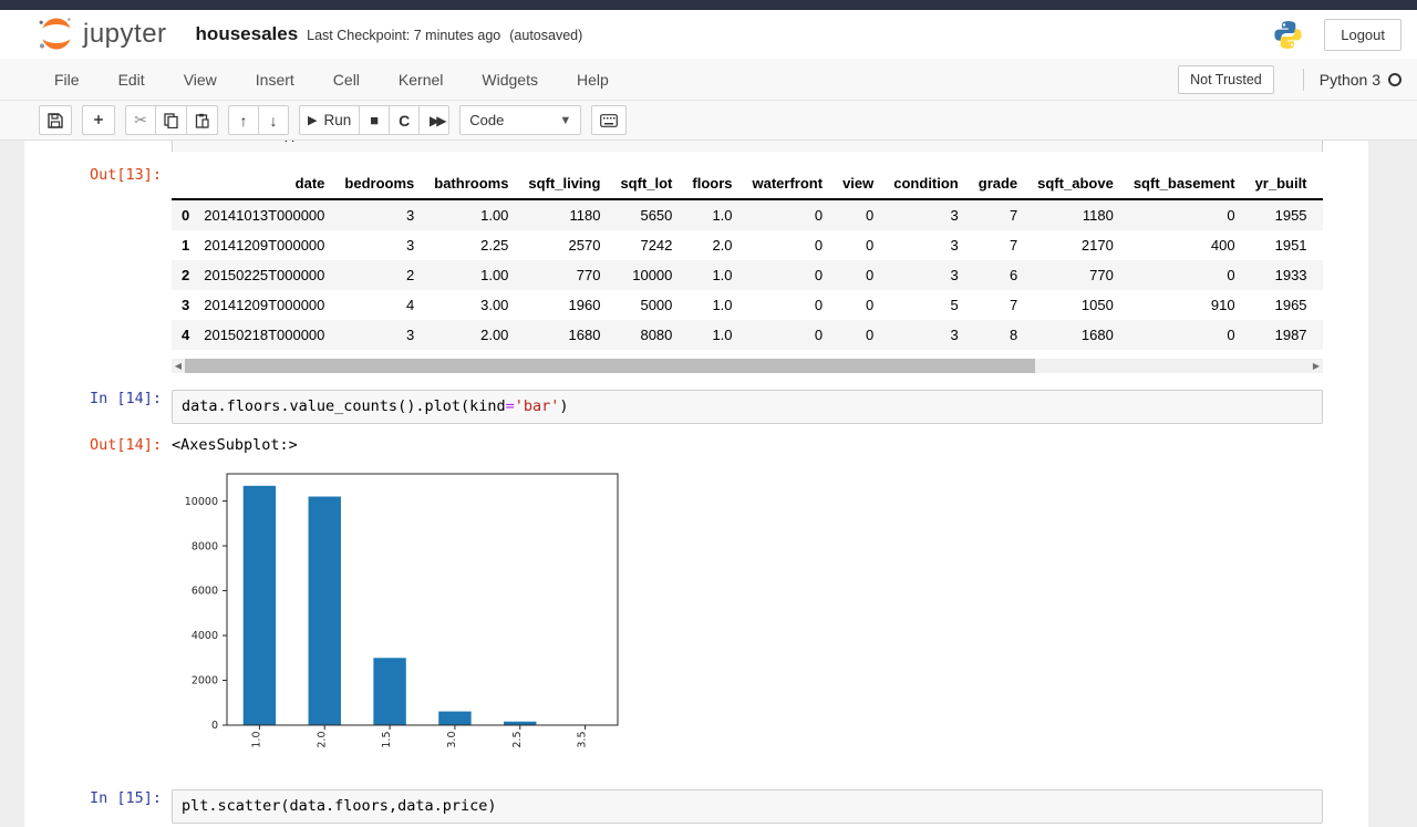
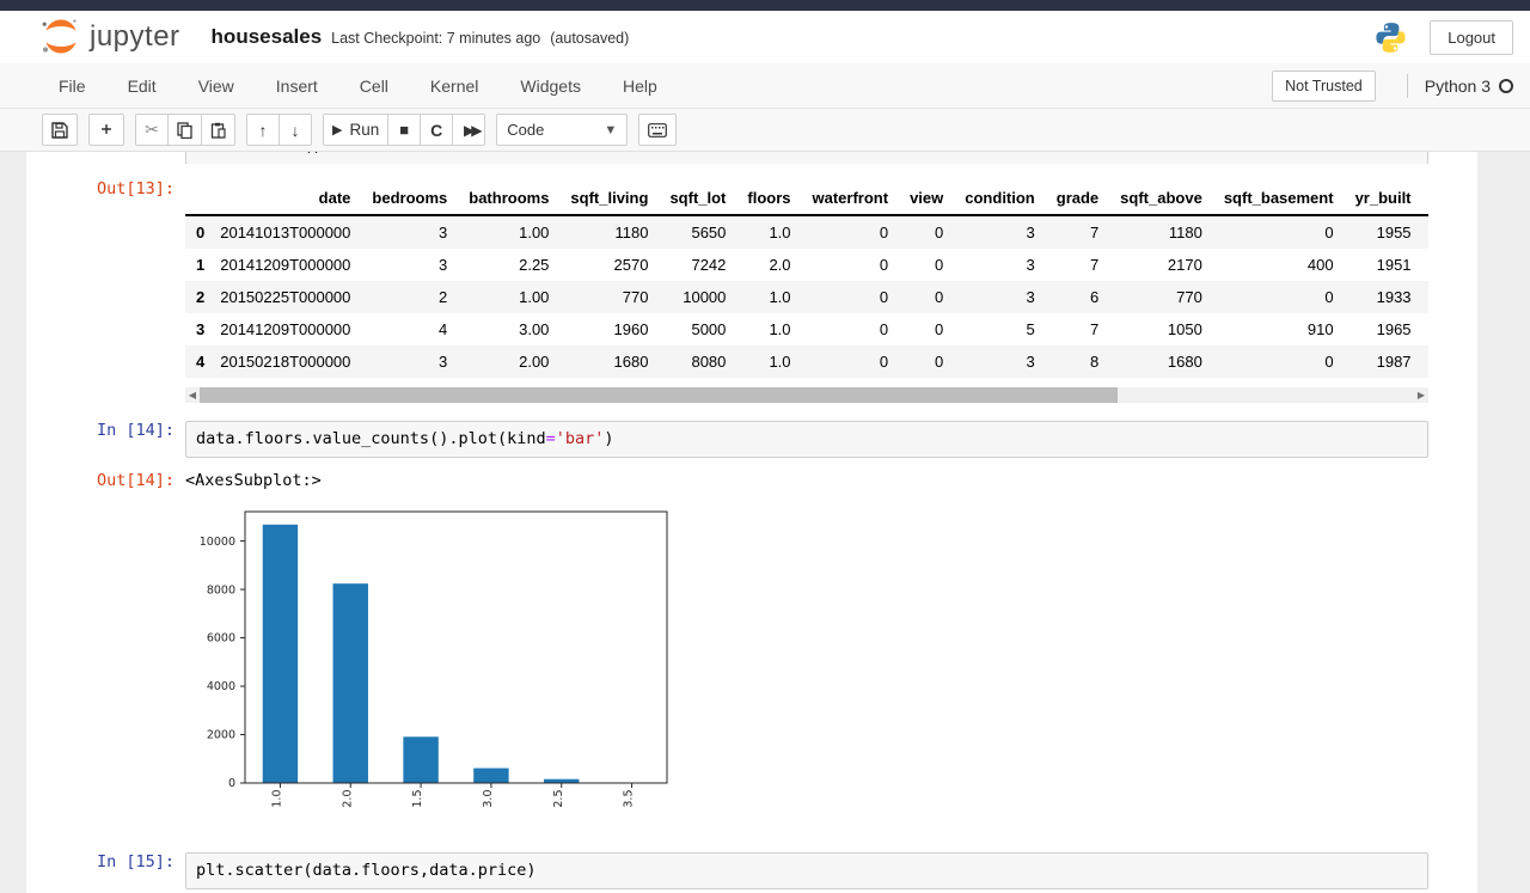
2.0: 10200 -> 8200
1.5: 3000 -> 1900
